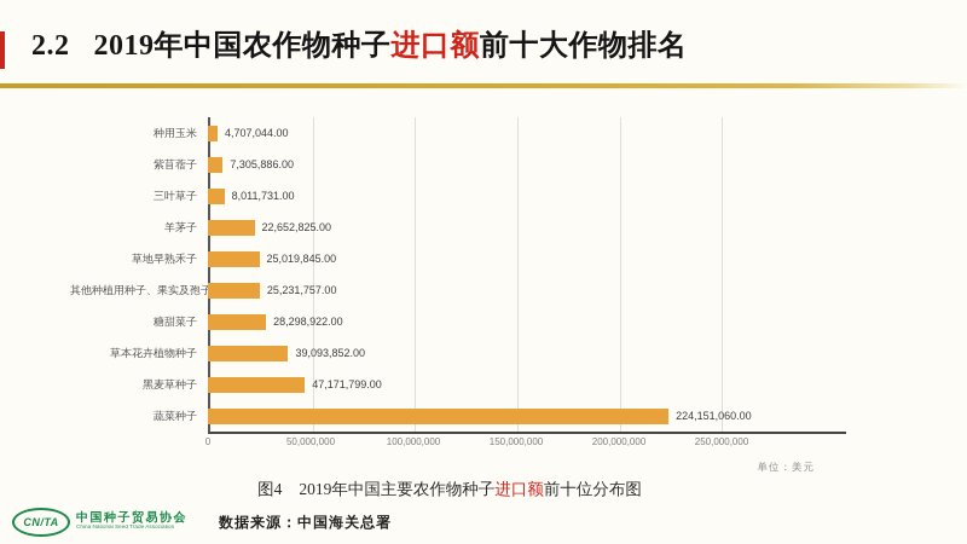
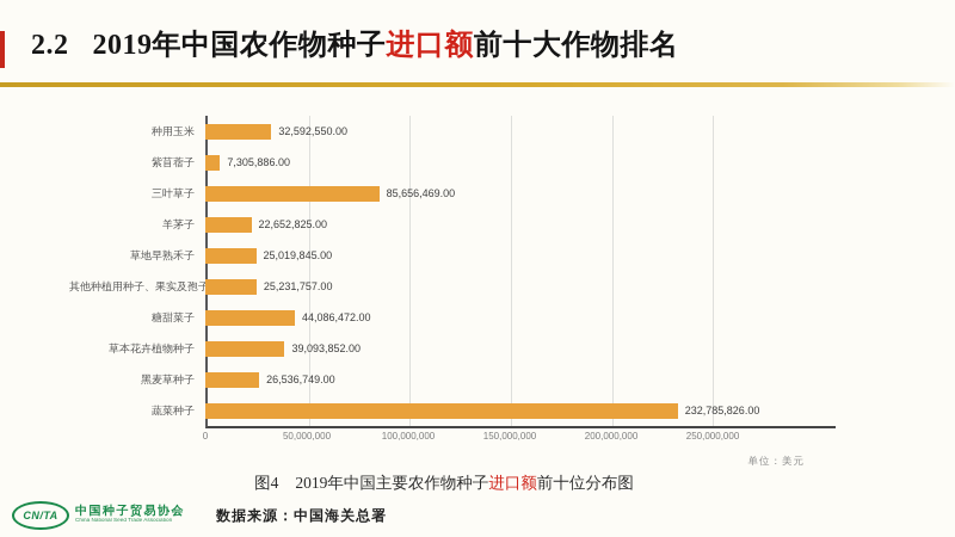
种用玉米: 4,707,044.00 -> 32,592,550.00
三叶草子: 8,011,731.00 -> 85,656,469.00
糖甜菜子: 28,298,922.00 -> 44,086,472.00
黑麦草种子: 47,171,799.00 -> 26,536,749.00
蔬菜种子: 224,151,060.00 -> 232,785,826.00
